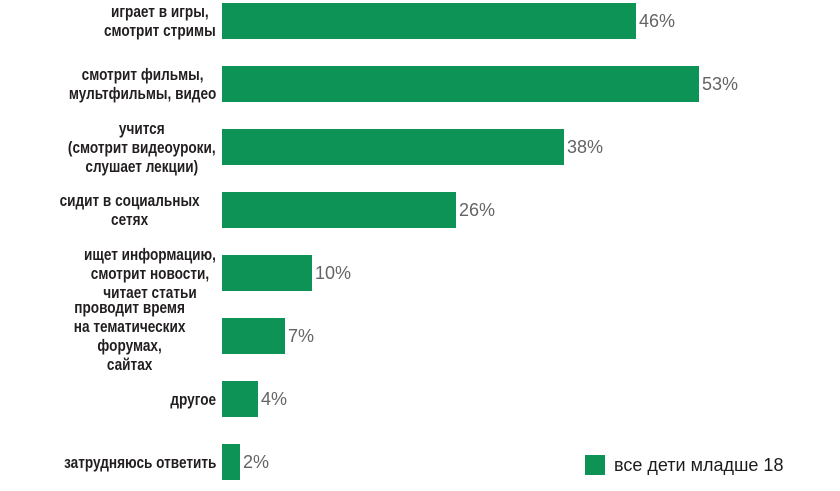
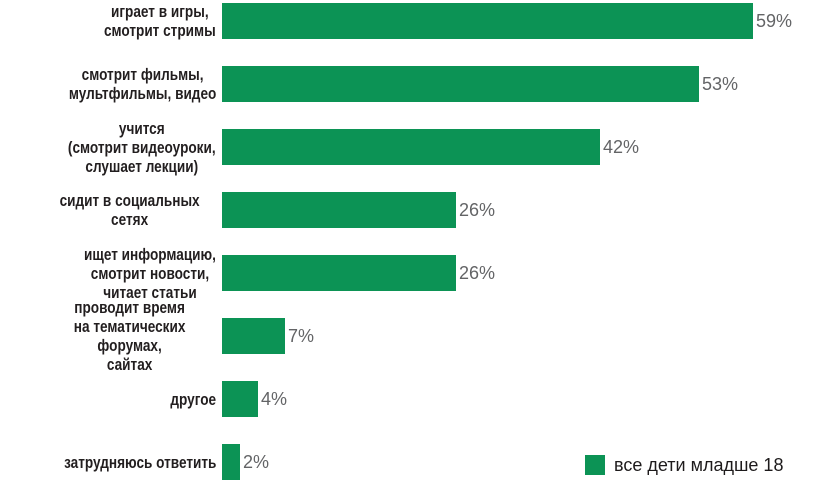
играет в игры, смотрит стримы: 46% -> 59%
учится (смотрит видеоуроки, слушает лекции): 38% -> 42%
ищет информацию, смотрит новости, читает статьи: 10% -> 26%
